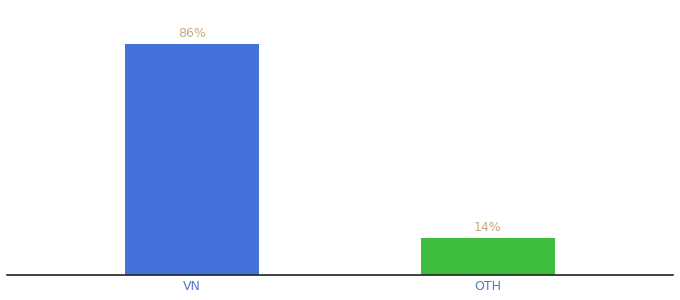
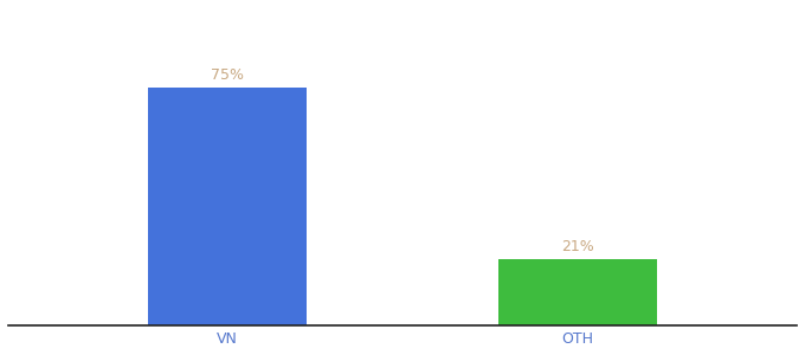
VN: 86% -> 75%
OTH: 14% -> 21%
